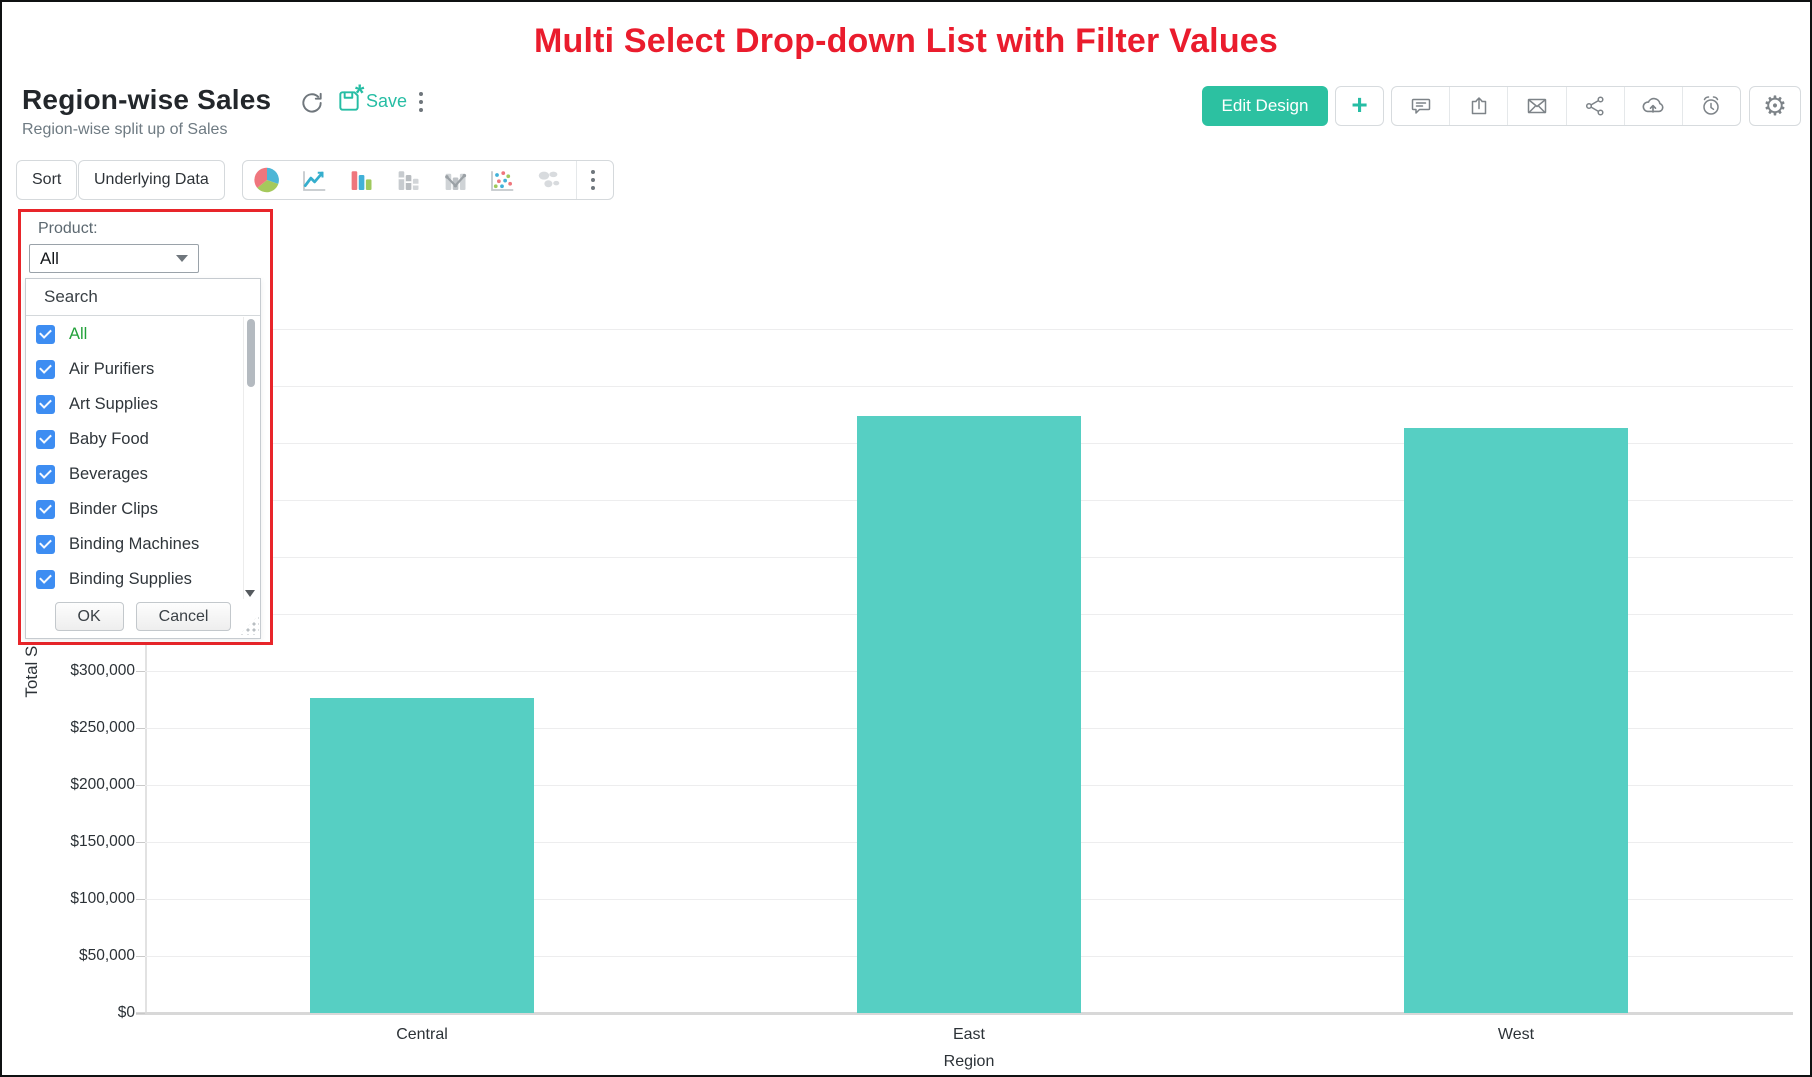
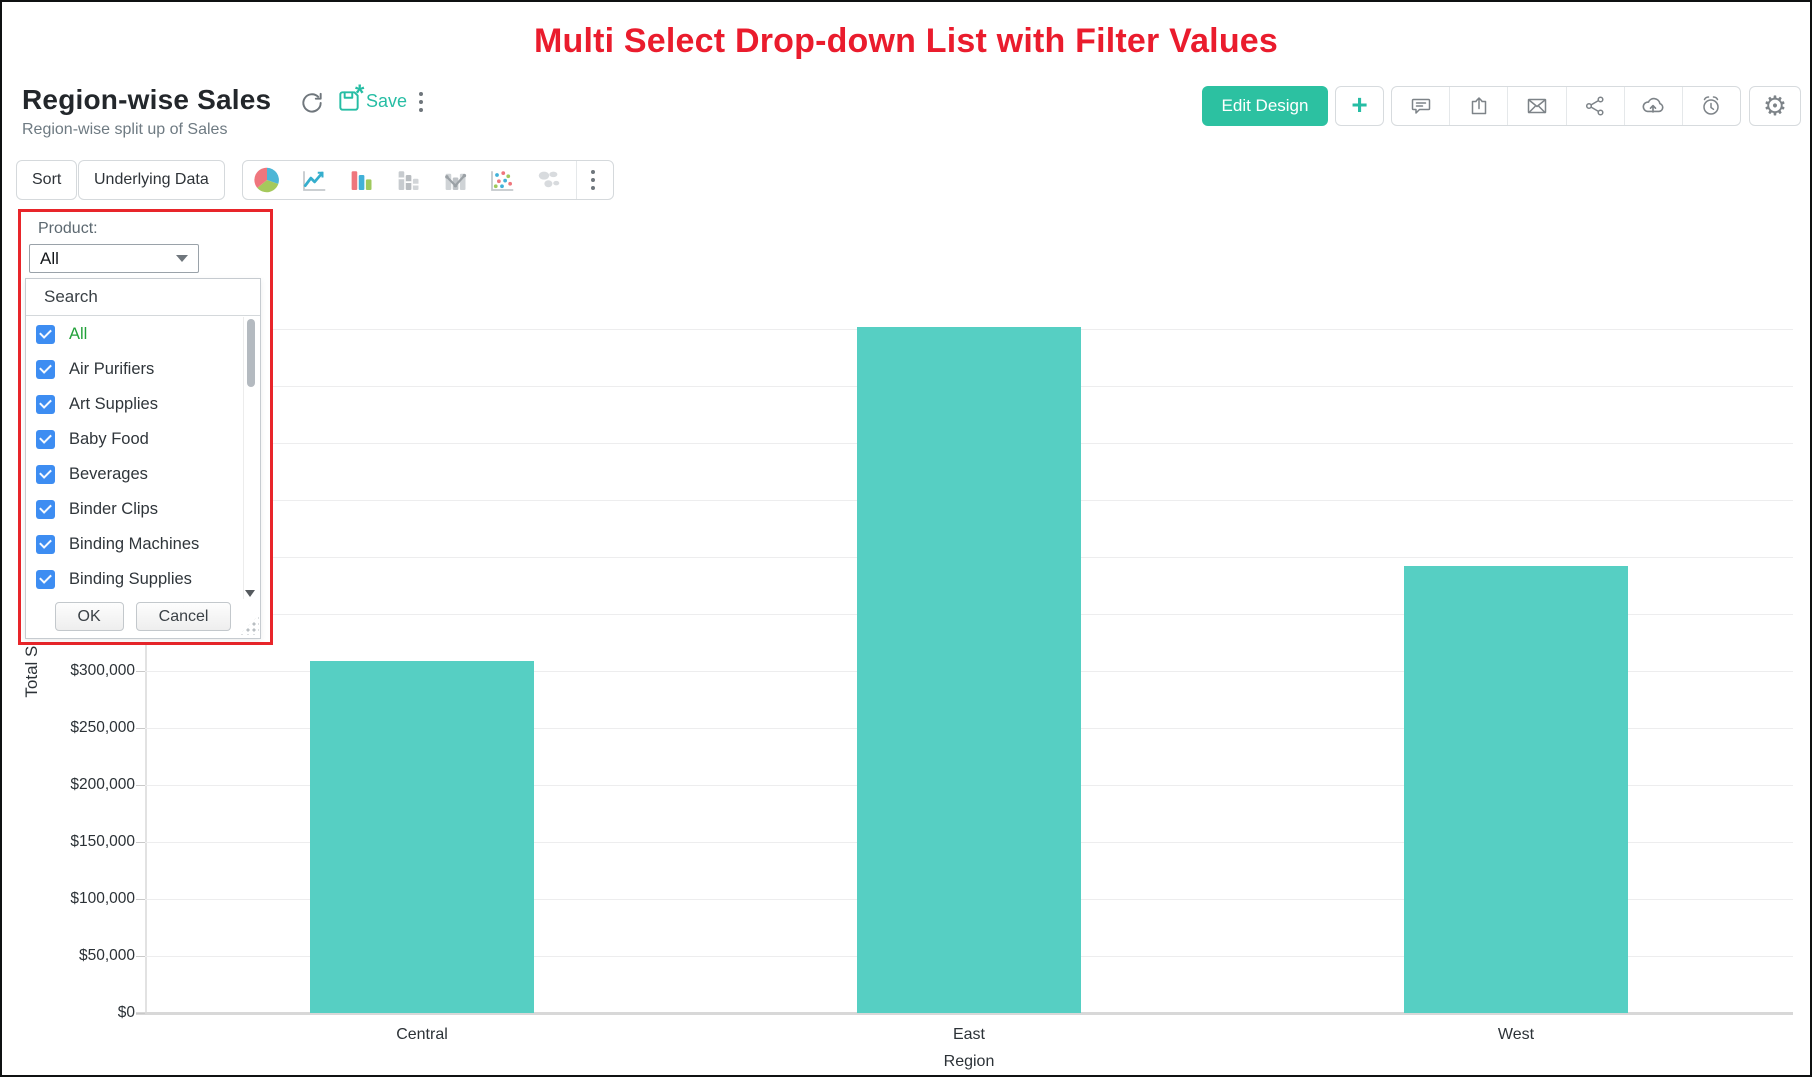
Central: $276000 -> $309000
East: $524000 -> $602000
West: $513000 -> $392000
